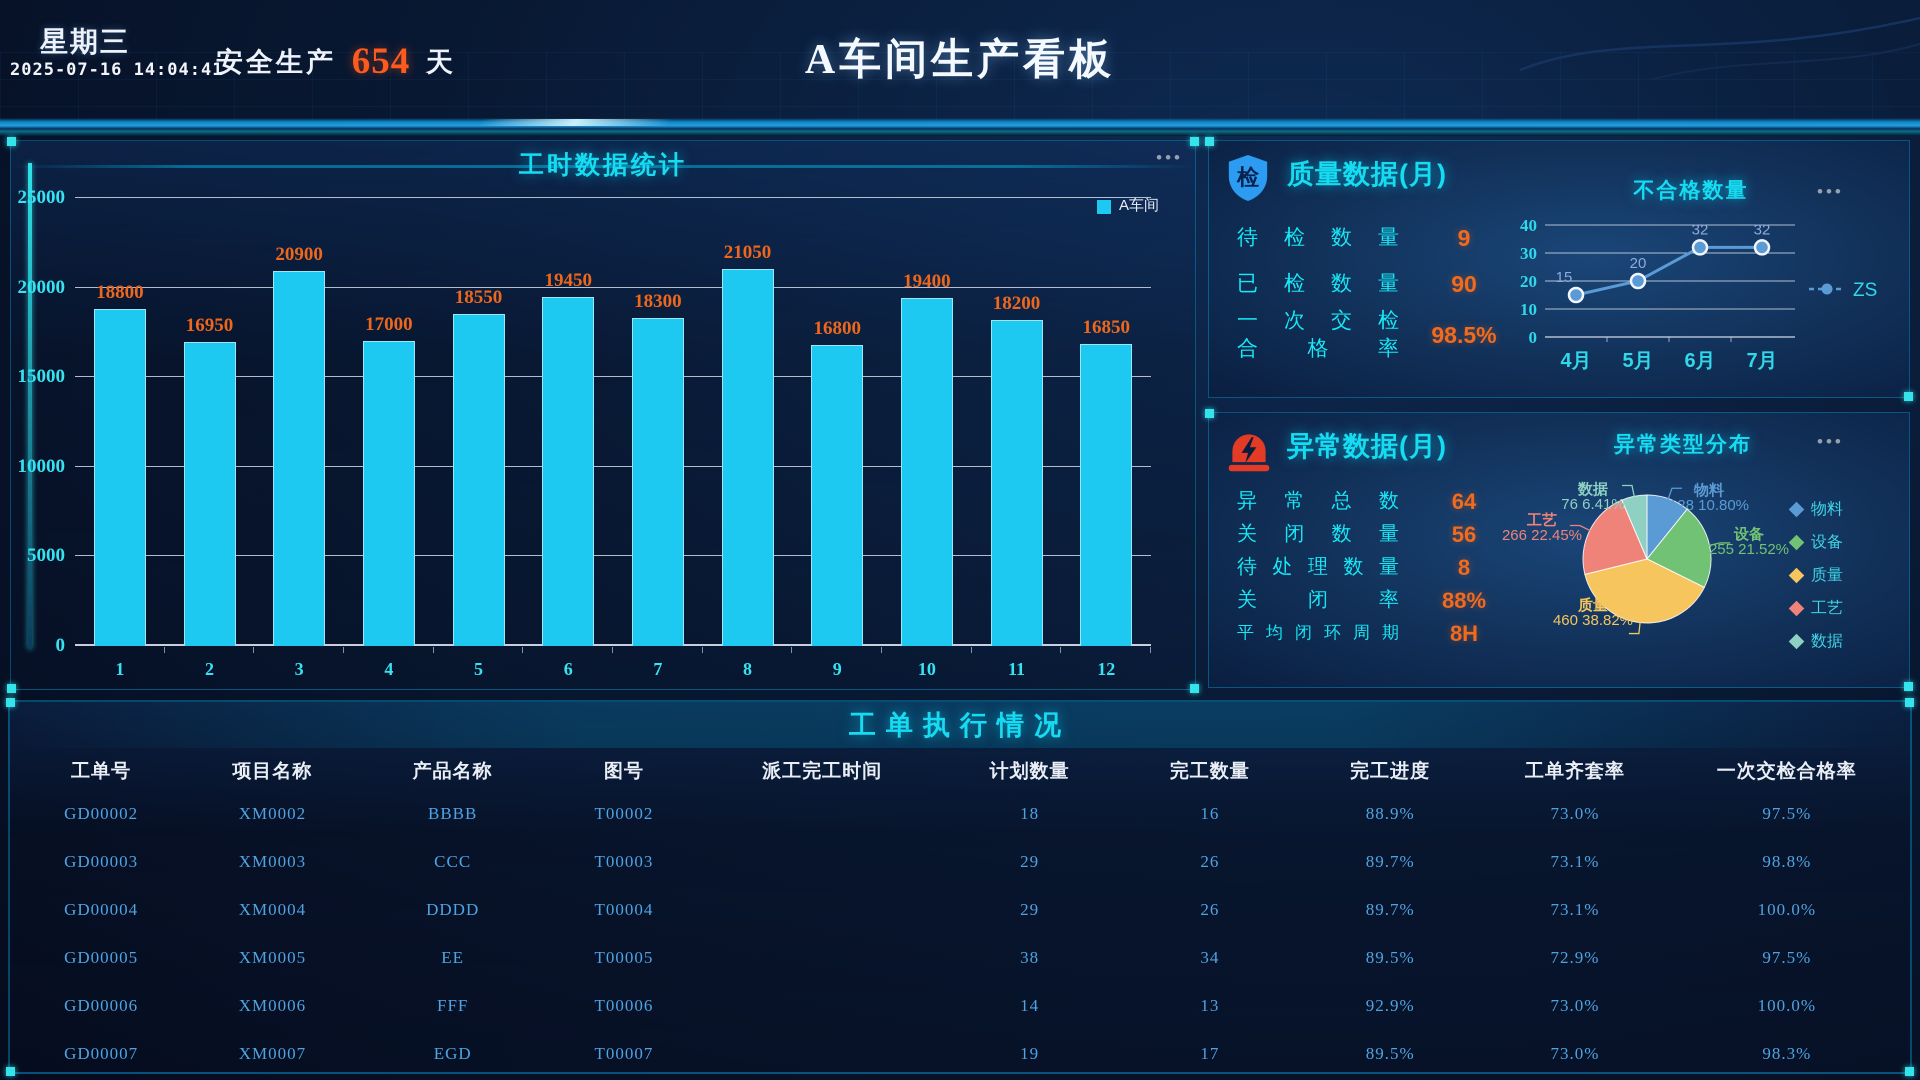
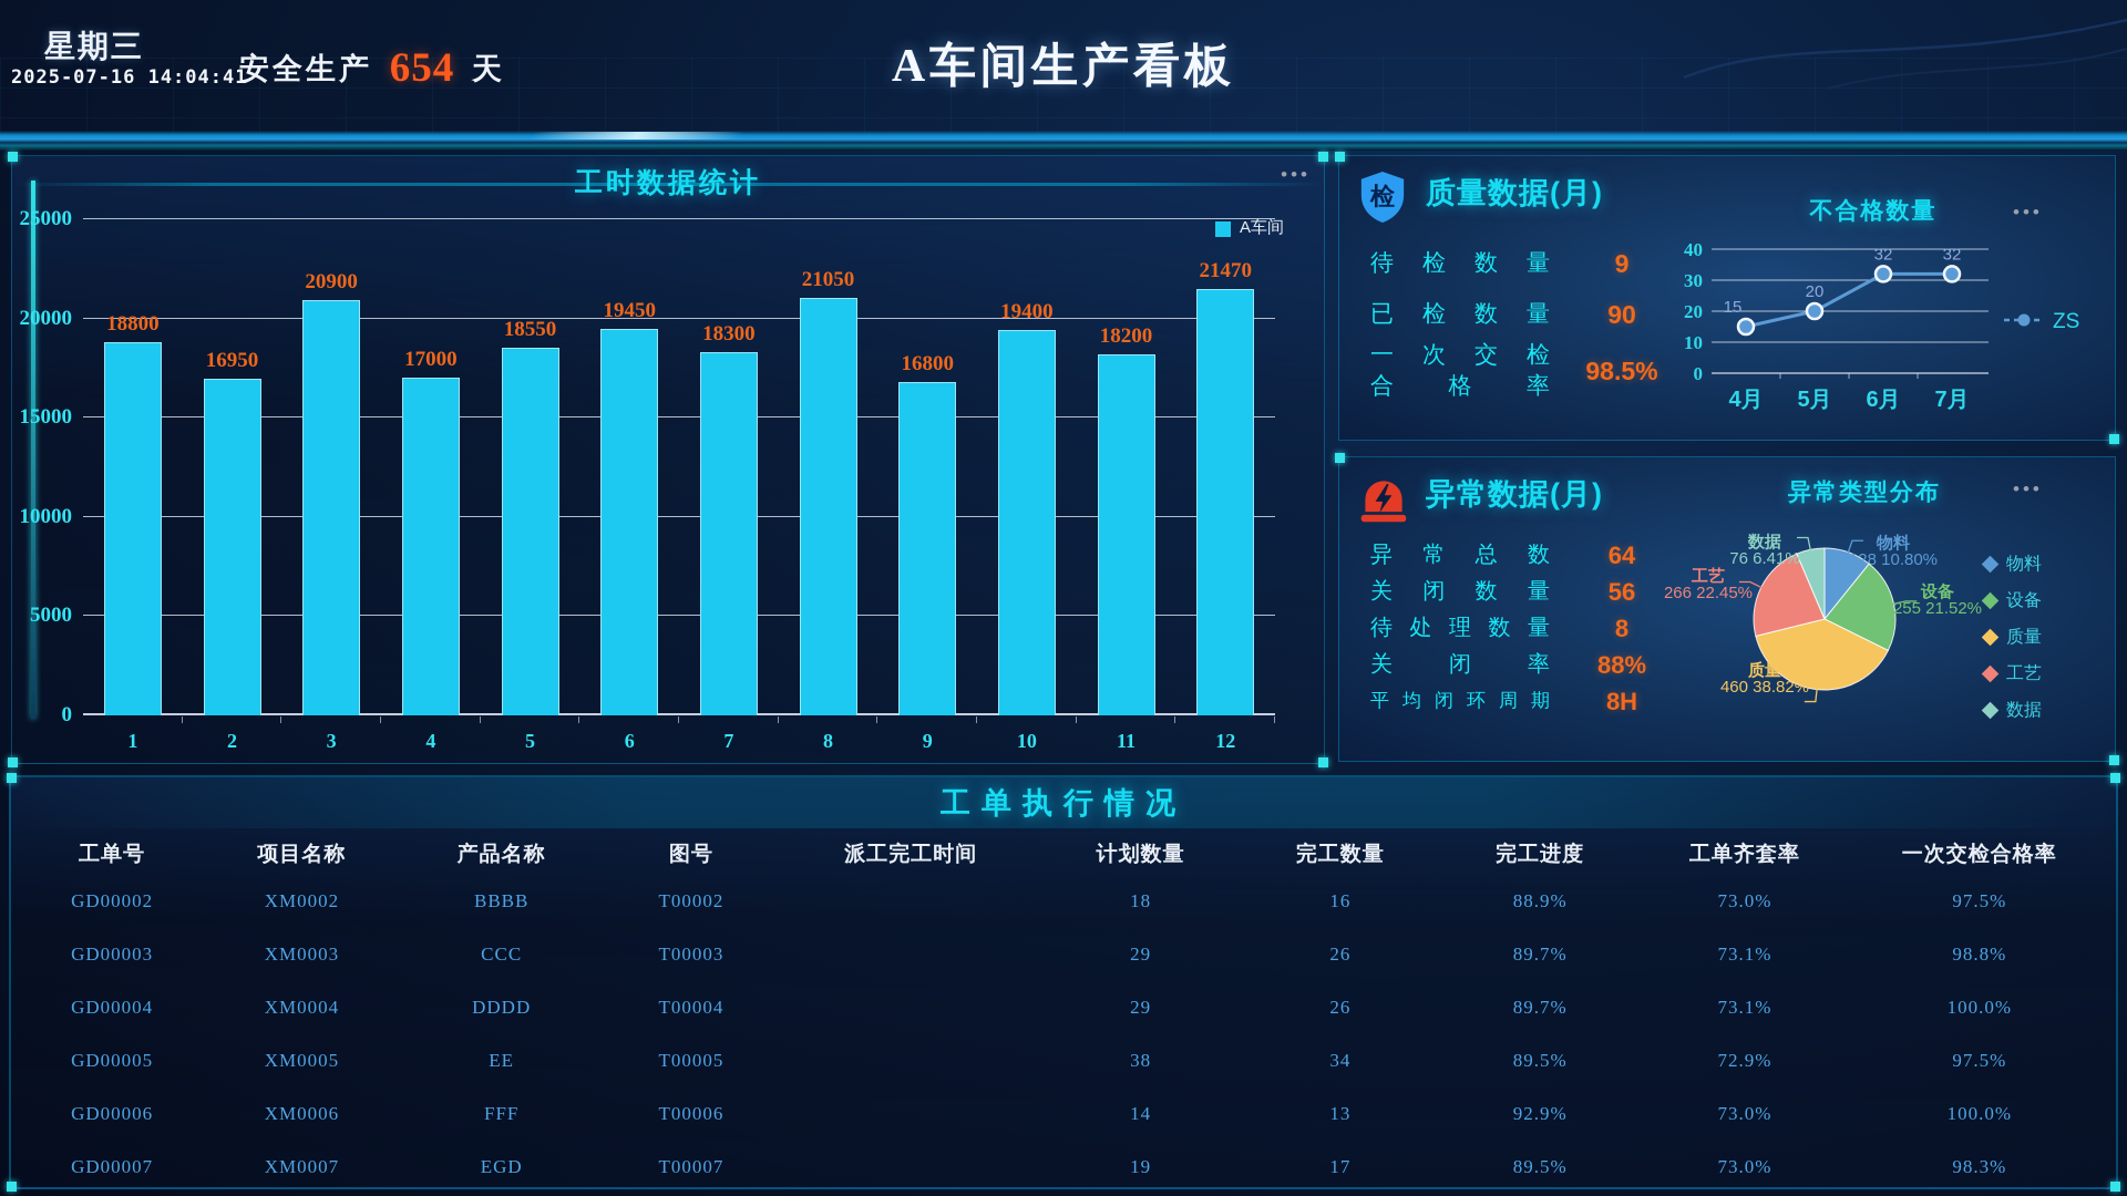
工时数据统计/12: 16850 -> 21470
